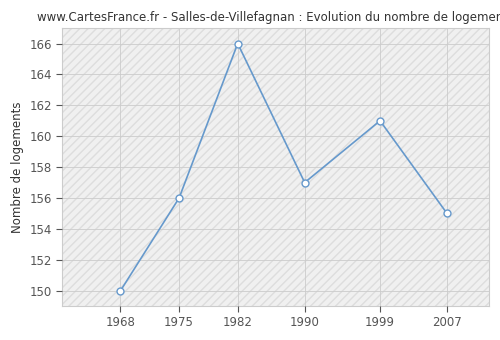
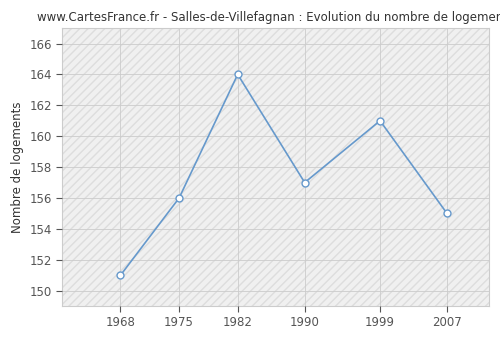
1968: 150 -> 151
1982: 166 -> 164
